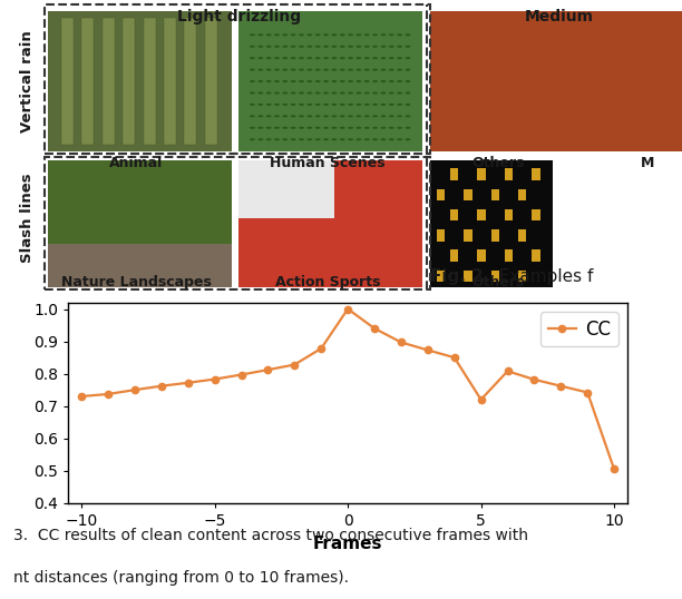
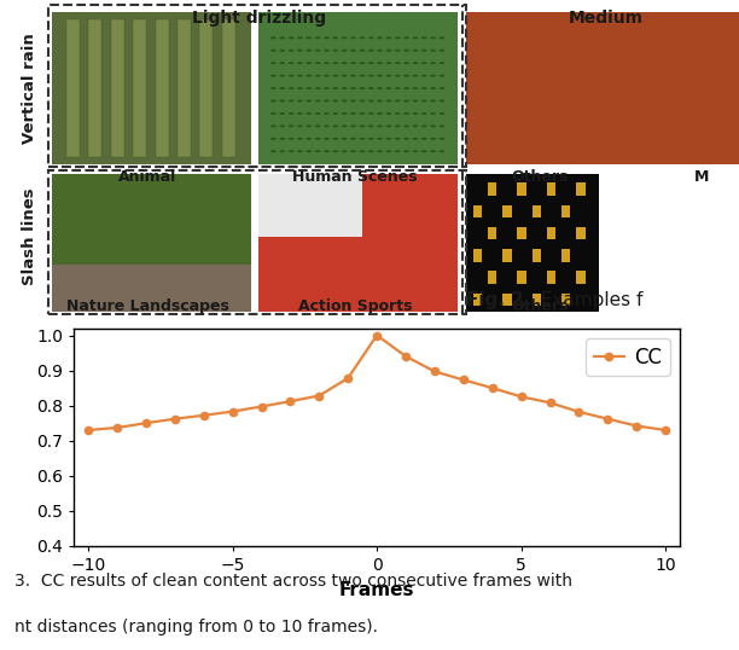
5: 0.720 -> 0.825
10: 0.505 -> 0.730
